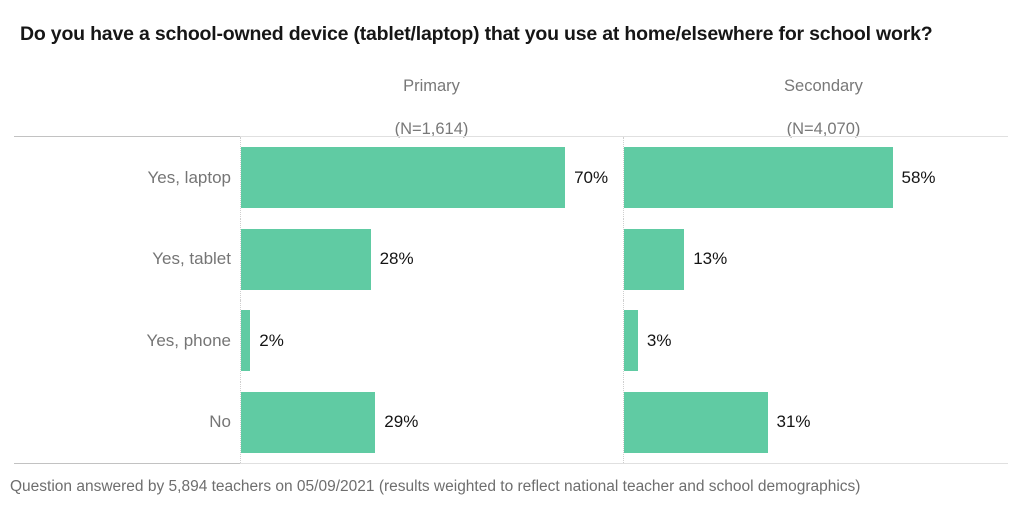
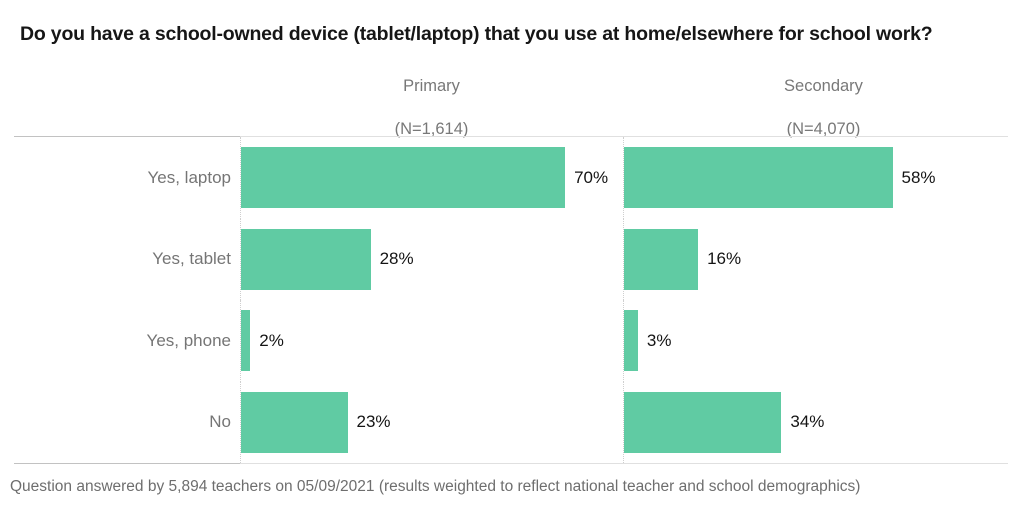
Secondary/Yes, tablet: 13% -> 16%
Primary/No: 29% -> 23%
Secondary/No: 31% -> 34%
